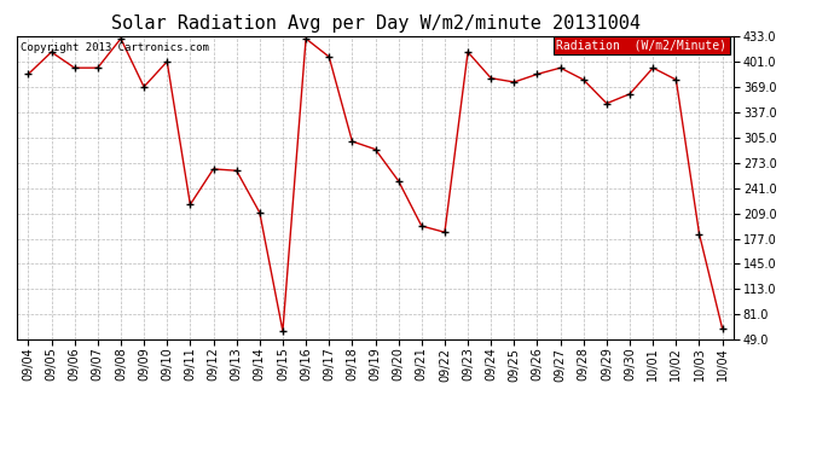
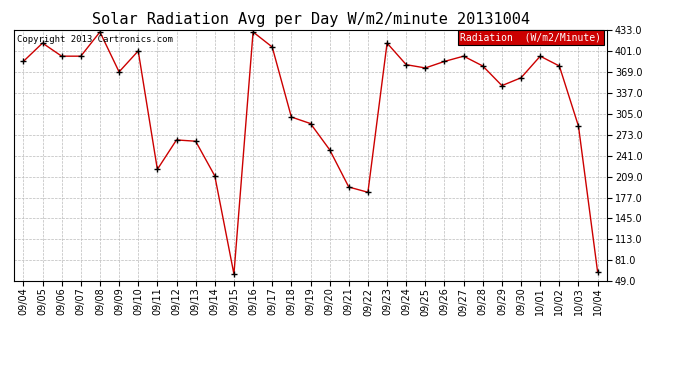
10/03: 183 -> 286
